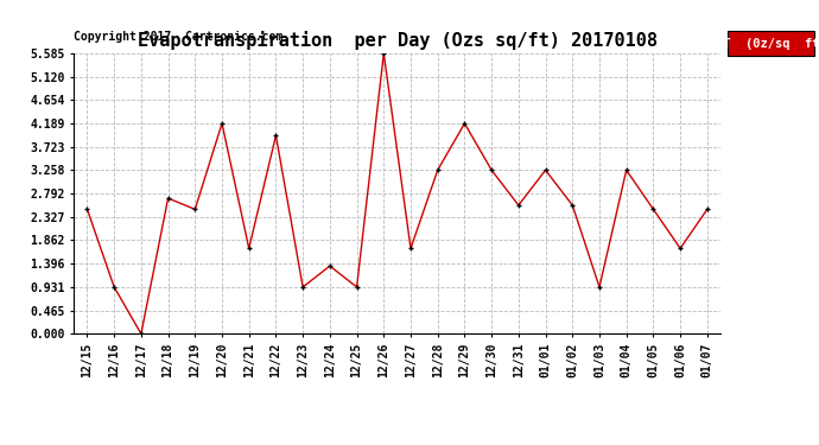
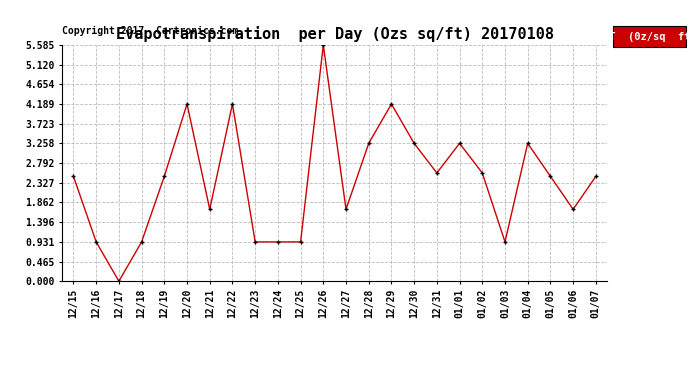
12/18: 2.70 -> 0.93
12/22: 3.95 -> 4.19
12/24: 1.35 -> 0.93
